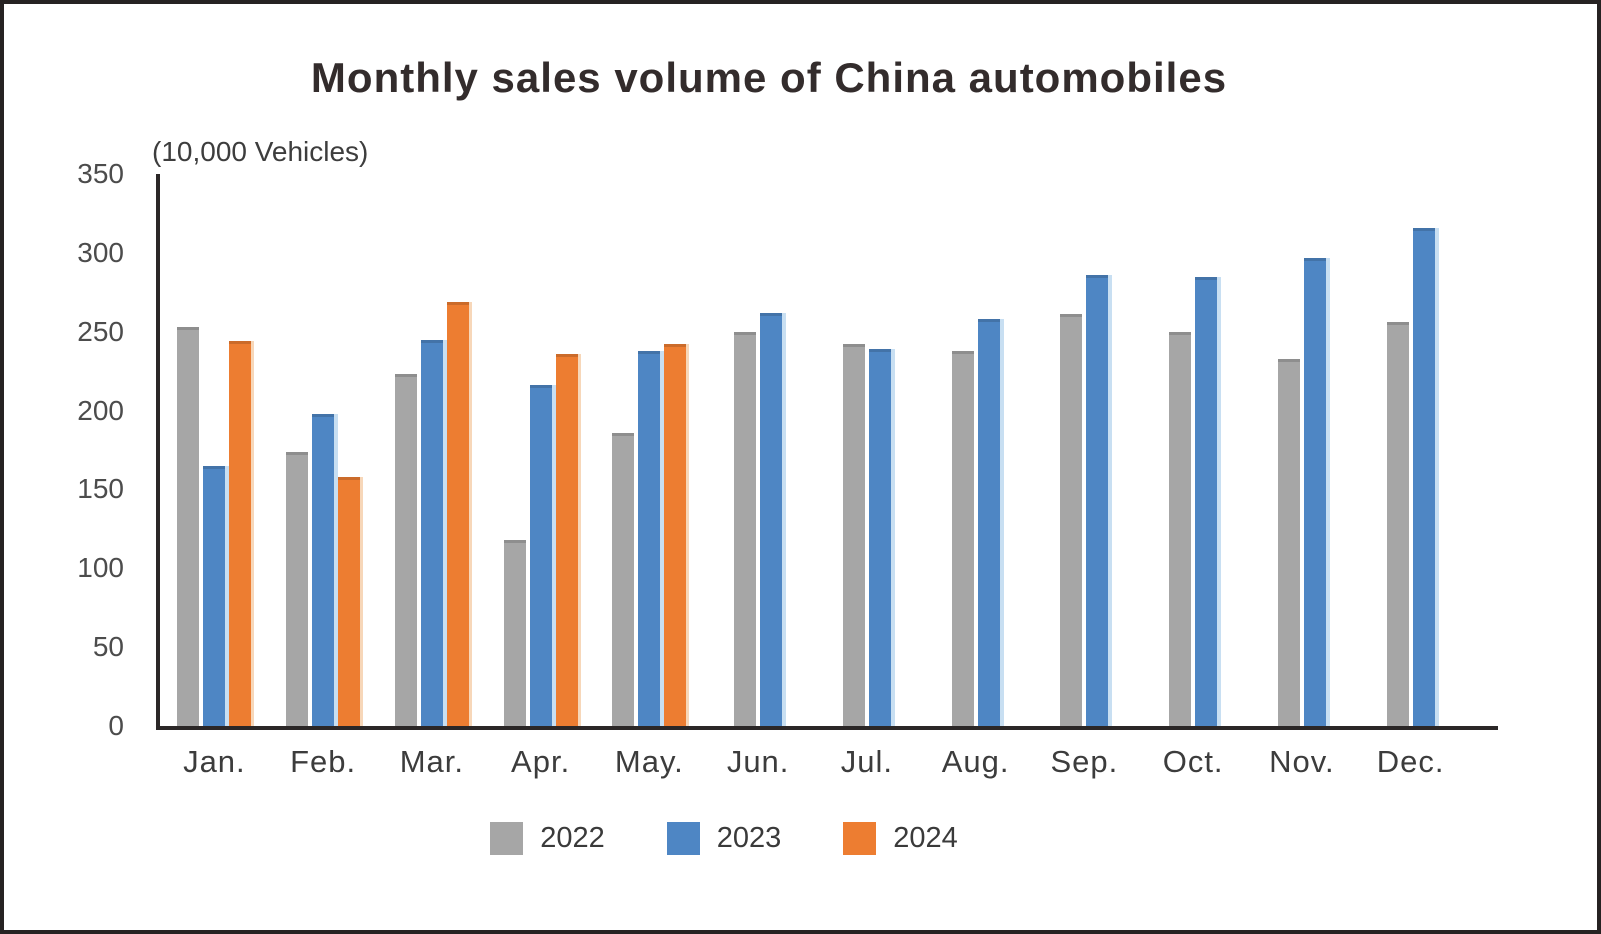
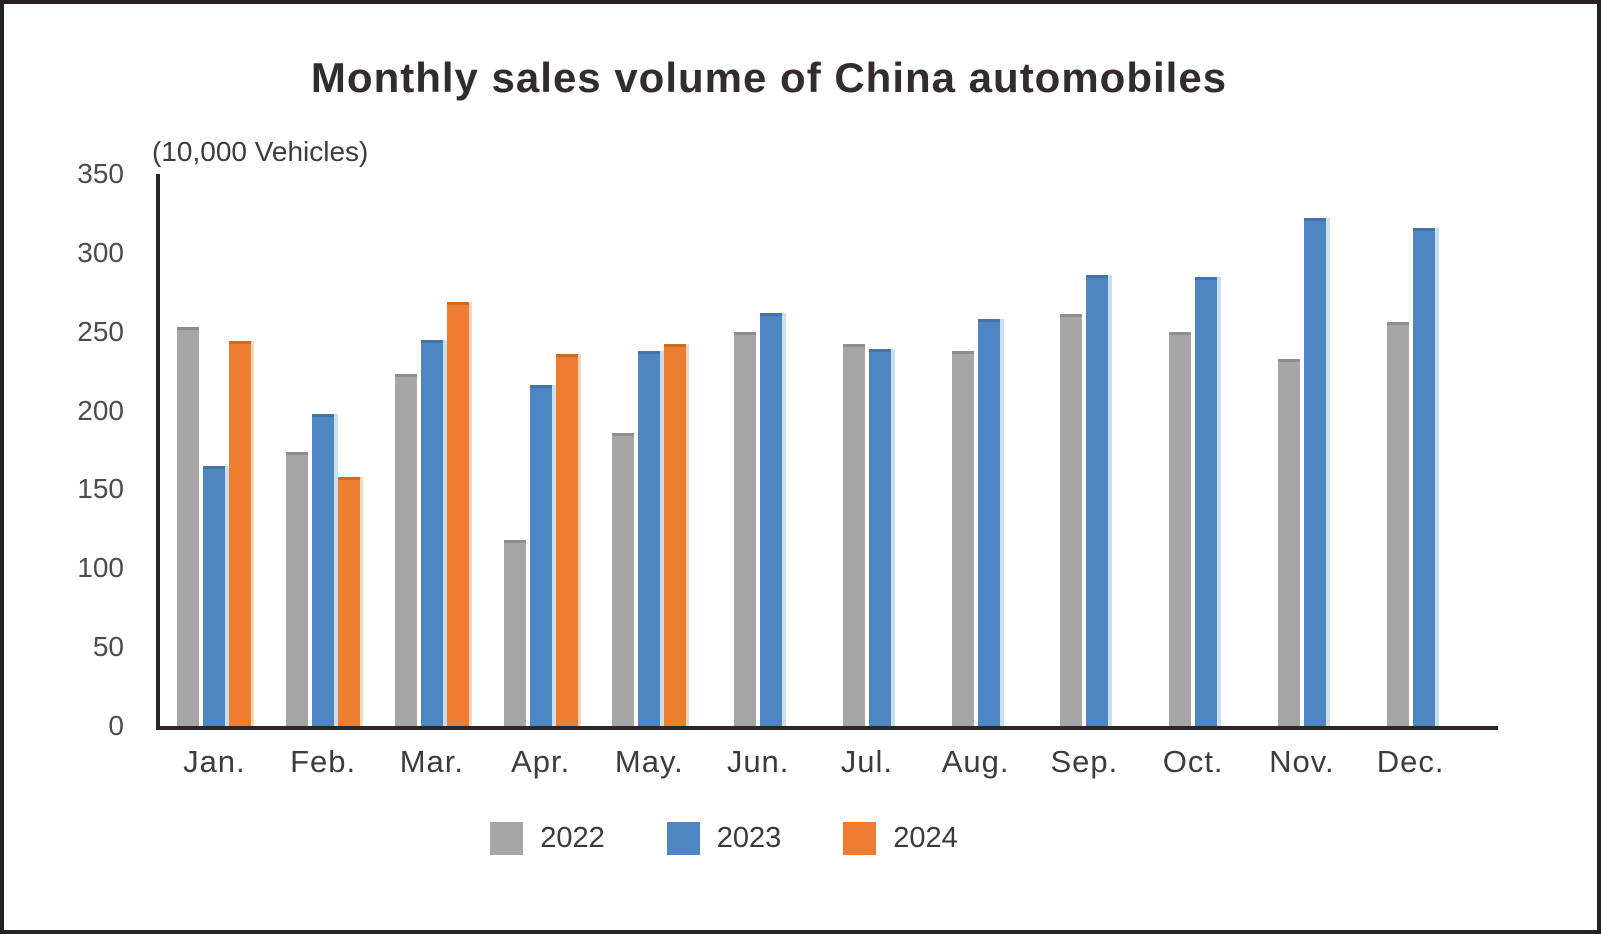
2023/Nov.: 297 -> 322
